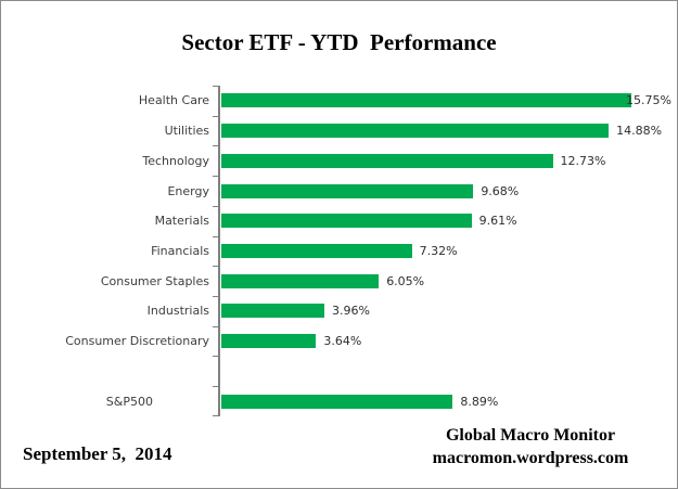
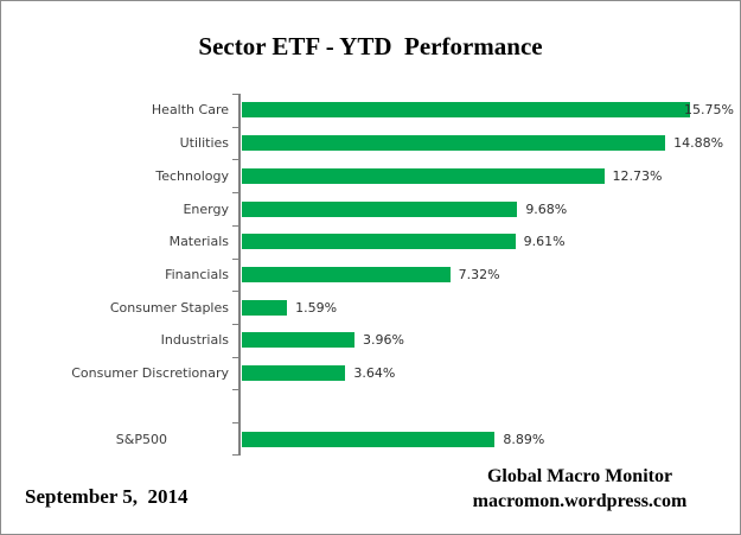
Consumer Staples: 6.05% -> 1.59%
